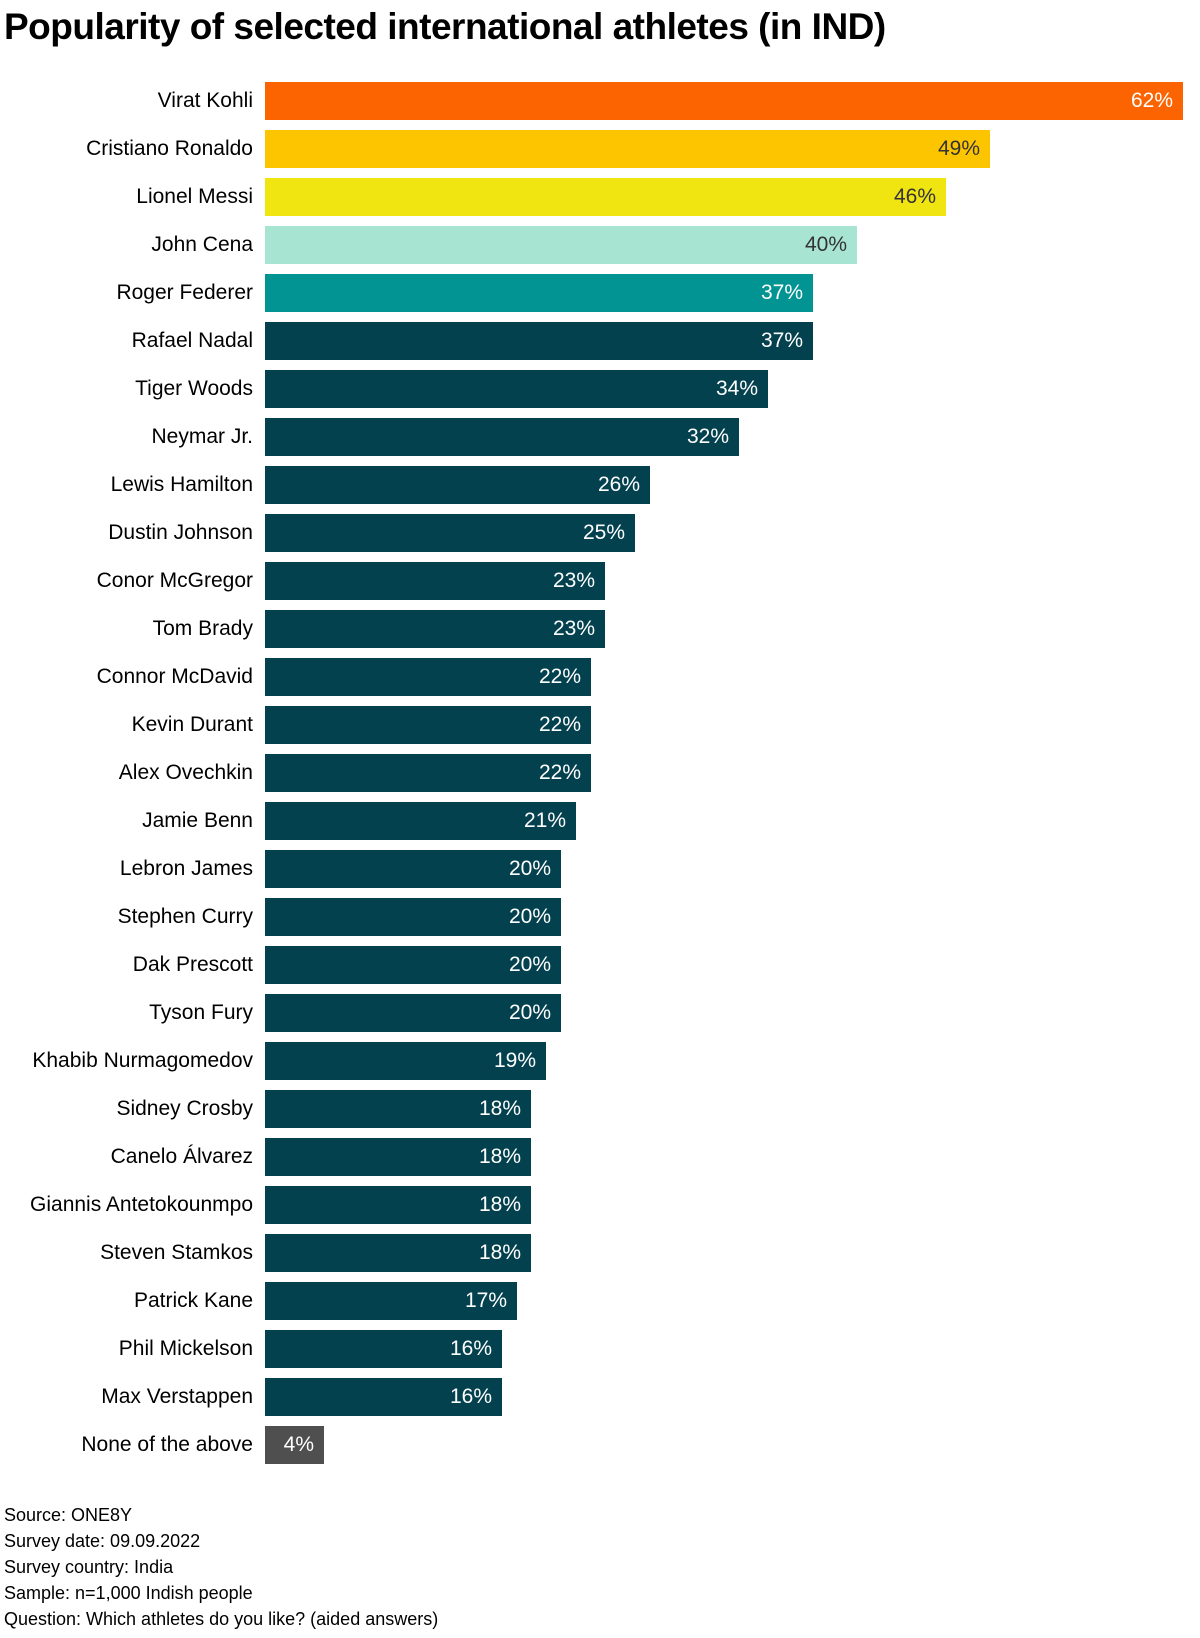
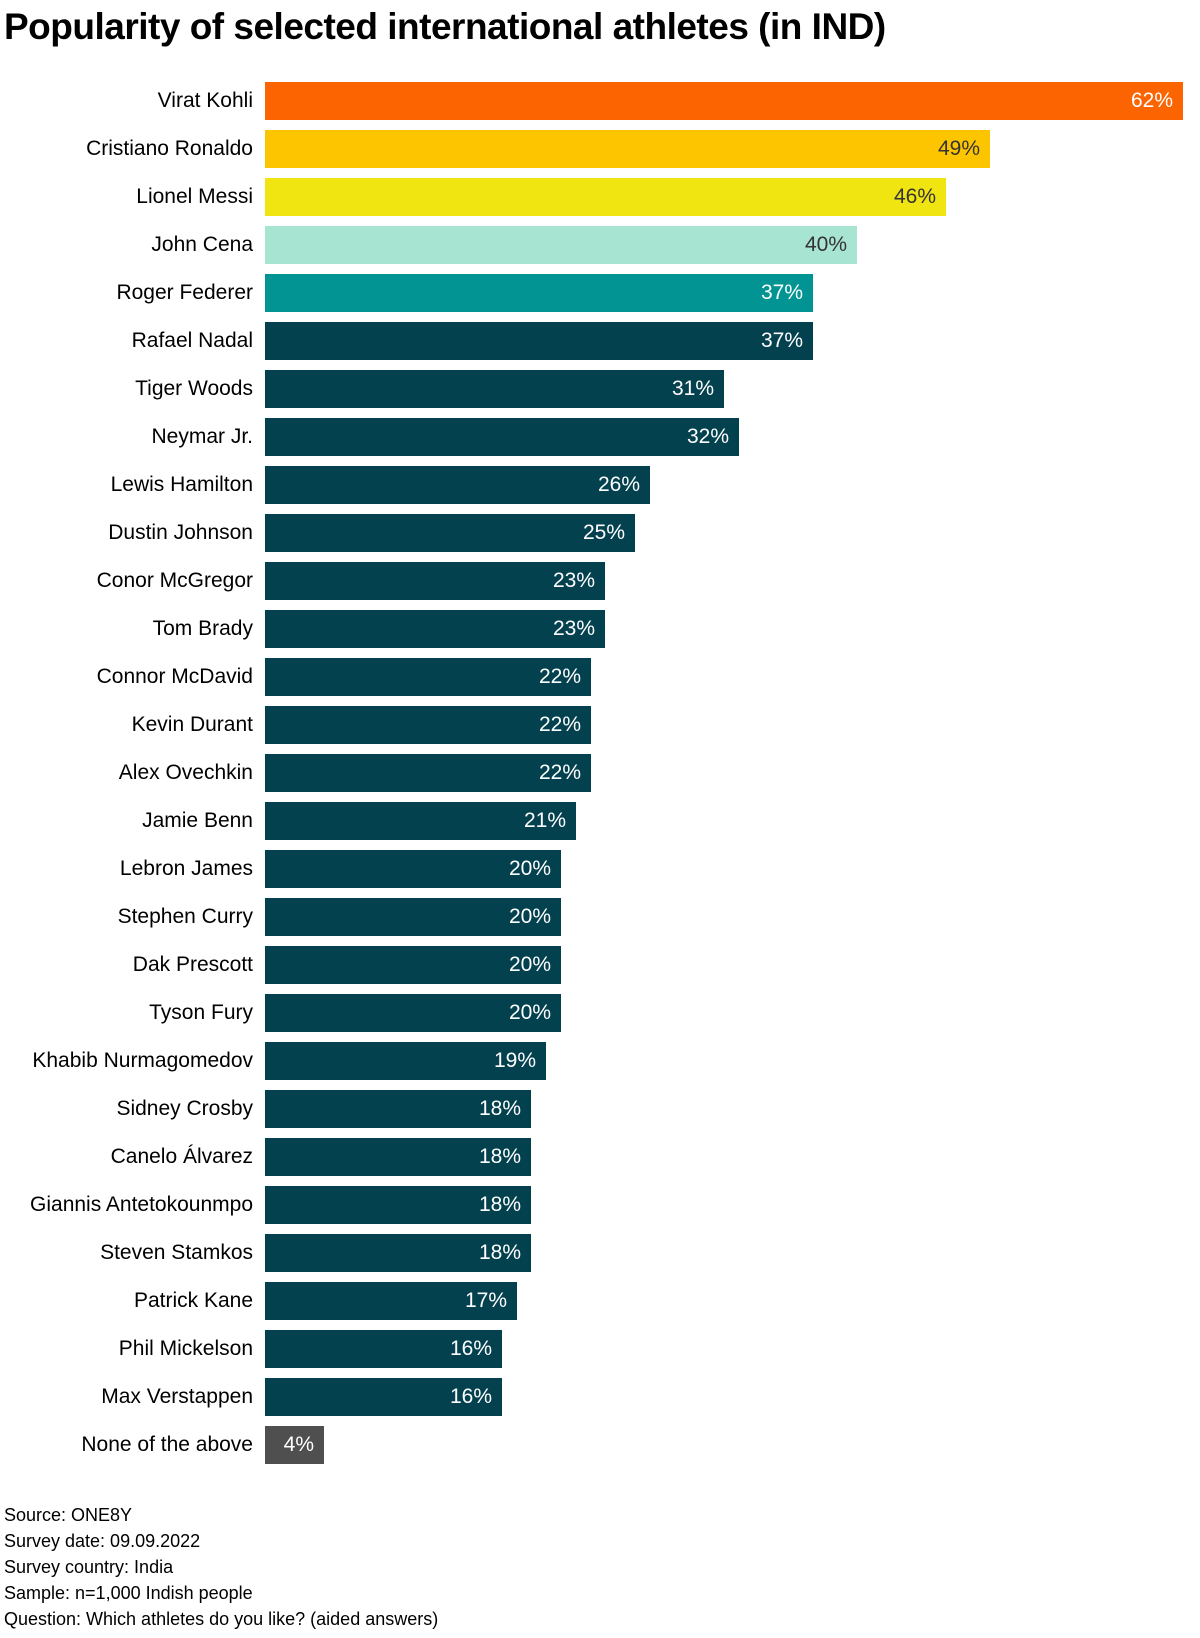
Tiger Woods: 34% -> 31%
